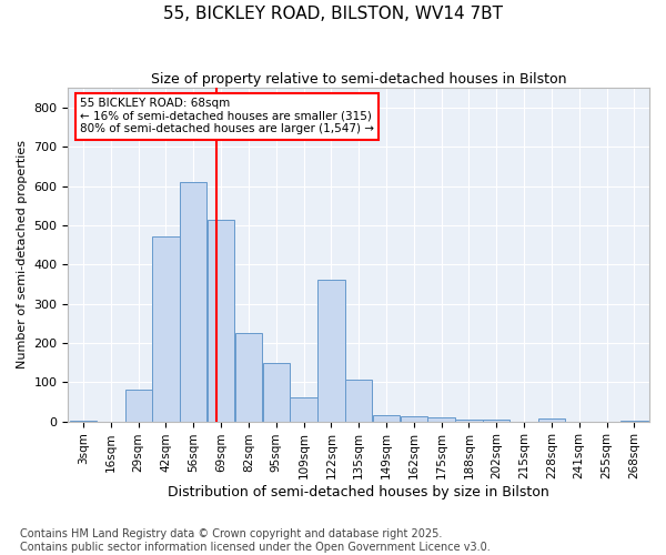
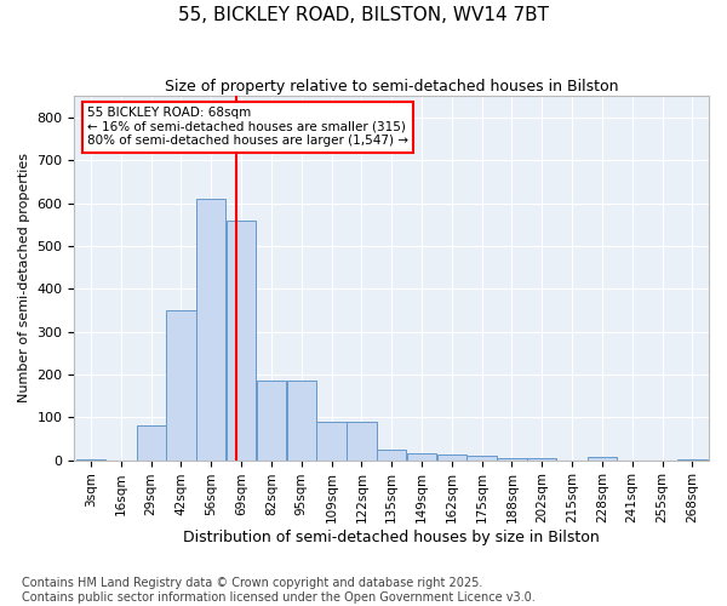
42sqm: 470 -> 350
69sqm: 515 -> 560
82sqm: 225 -> 185
95sqm: 150 -> 185
109sqm: 60 -> 90
122sqm: 360 -> 88
135sqm: 105 -> 25
